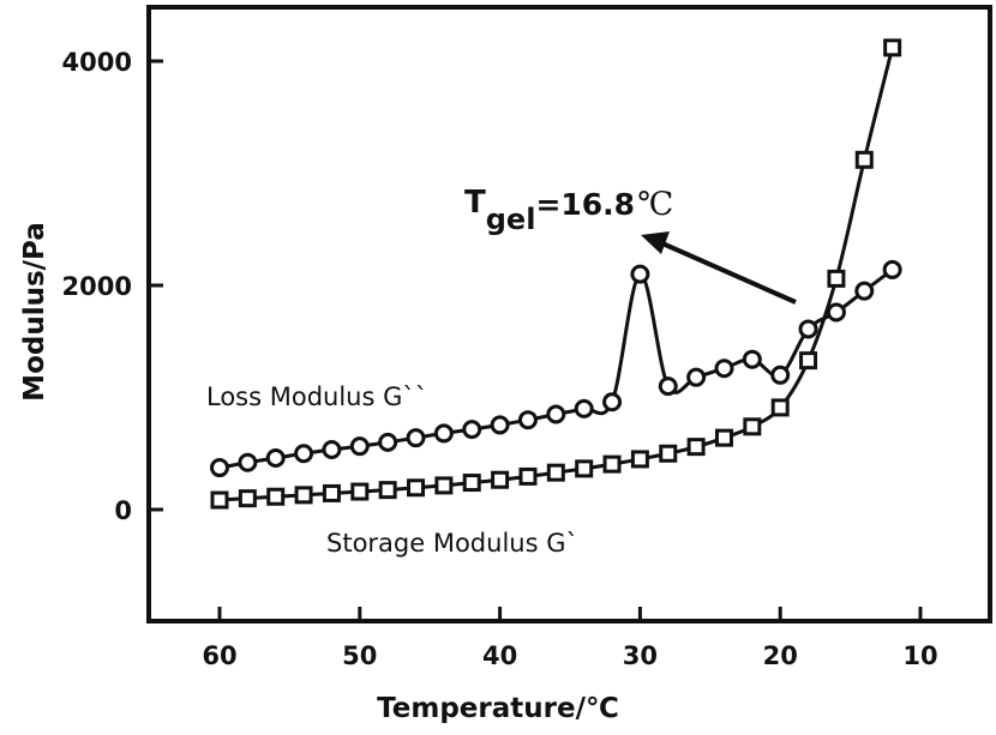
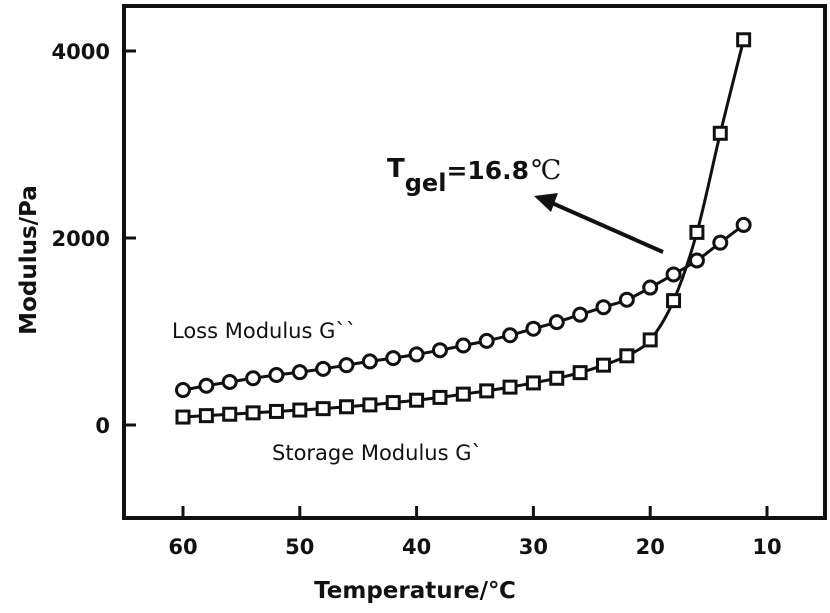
Loss Modulus G``/30: 2100 -> 1000
Loss Modulus G``/20: 1200 -> 1500
